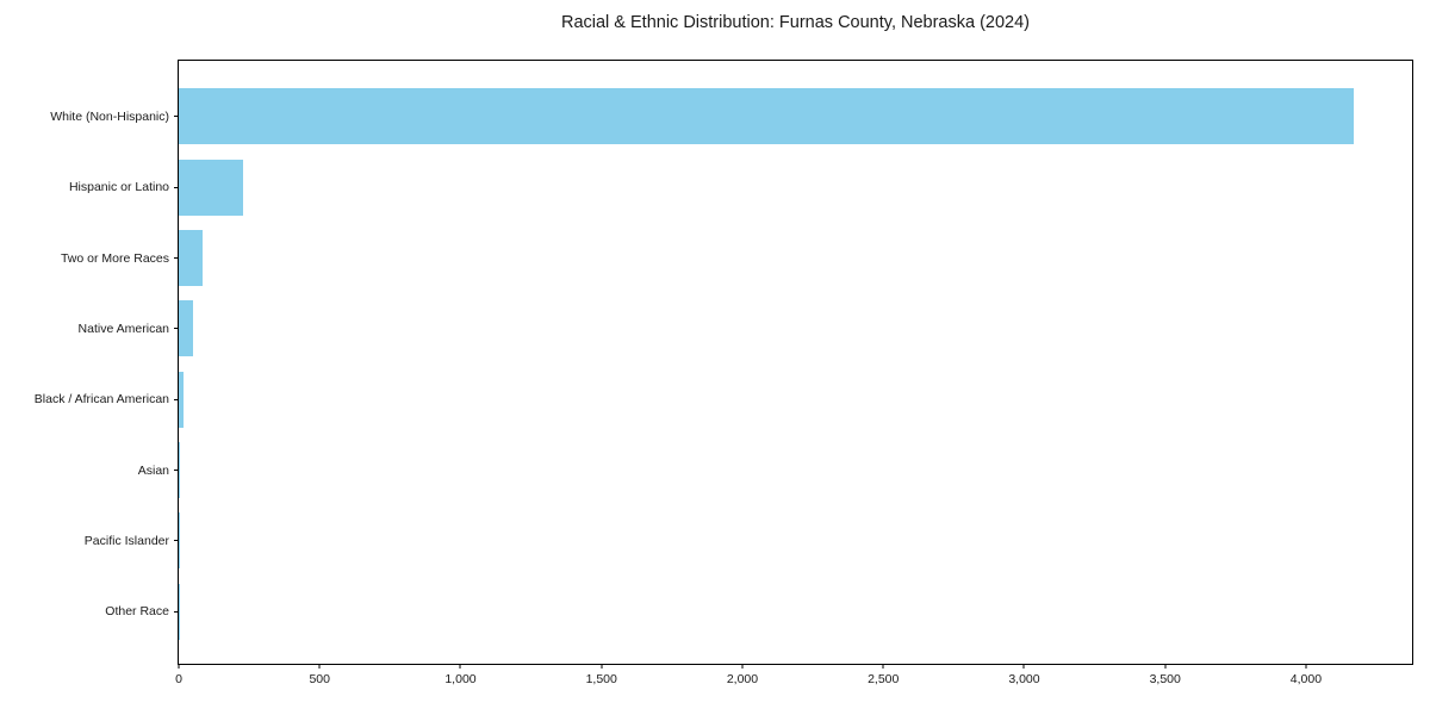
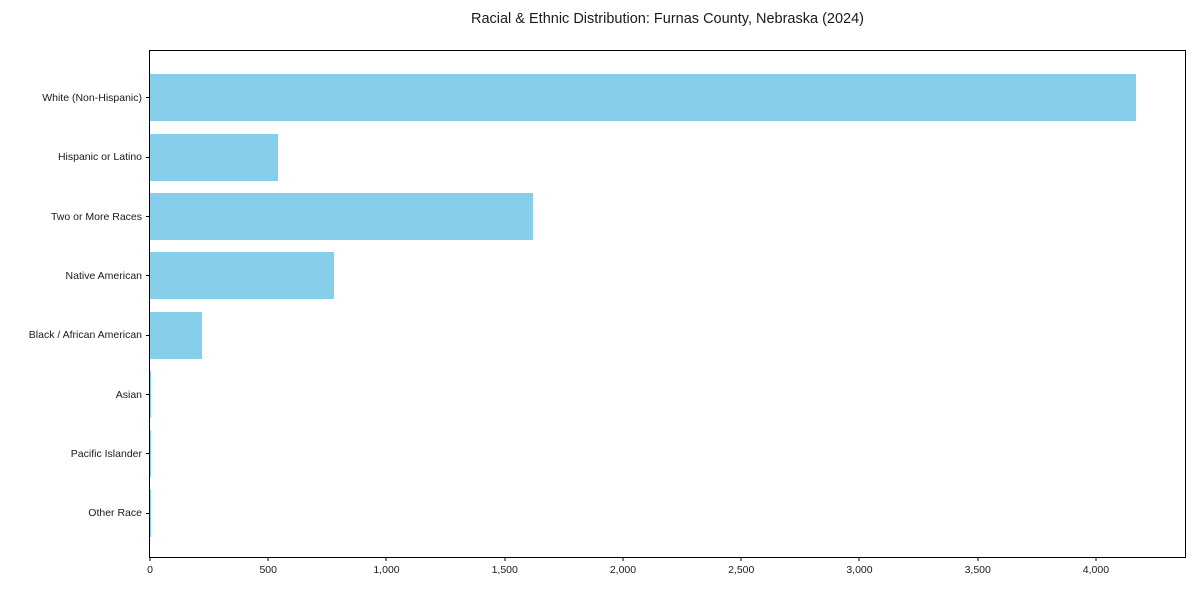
Hispanic or Latino: 230 -> 540
Two or More Races: 80 -> 1620
Native American: 50 -> 780
Black / African American: 20 -> 220
